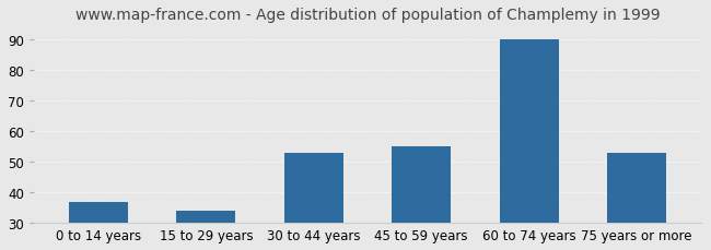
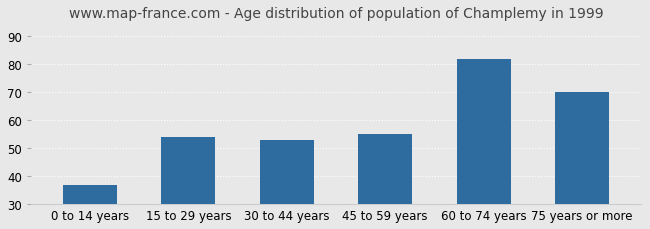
15 to 29 years: 34 -> 54
60 to 74 years: 90 -> 82
75 years or more: 53 -> 70
